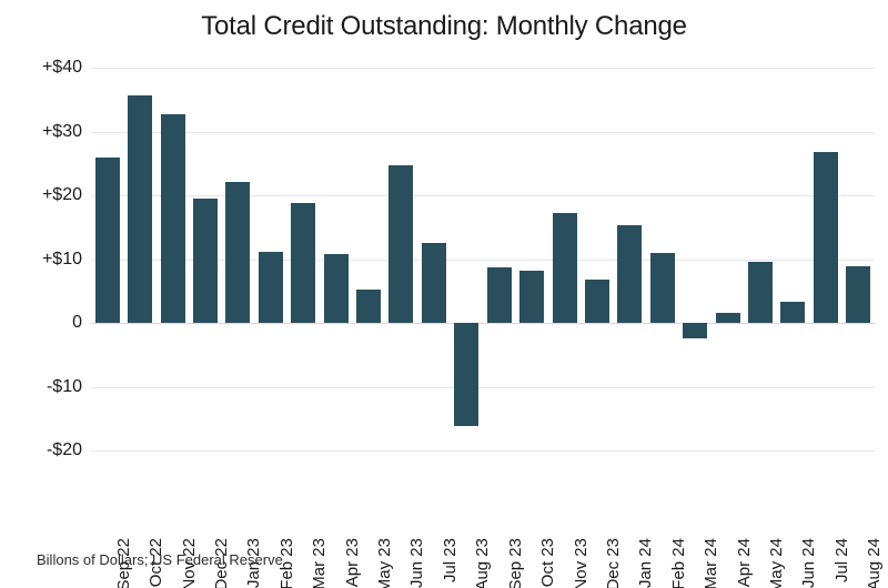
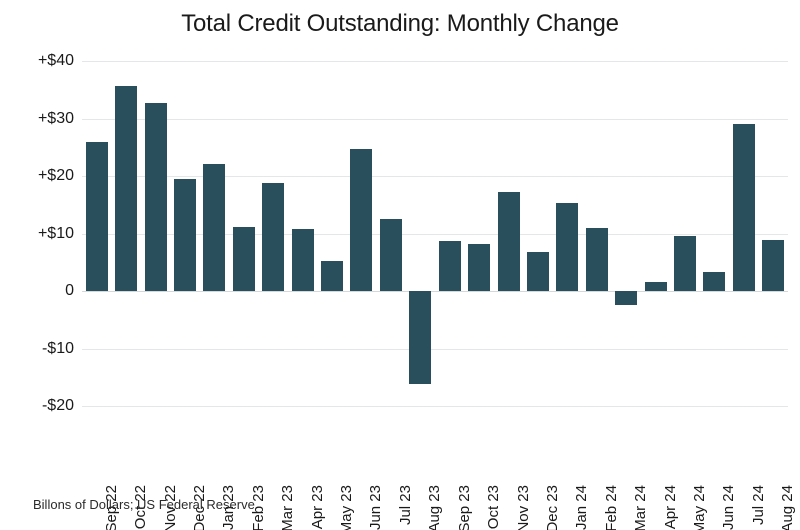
Jul 24: $27 -> $29
